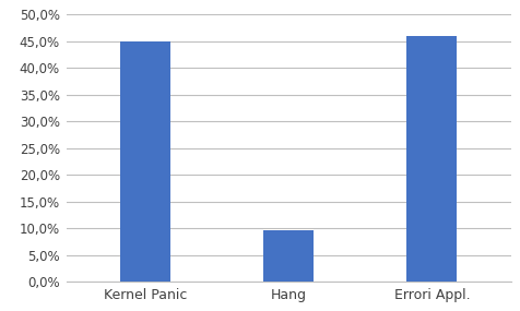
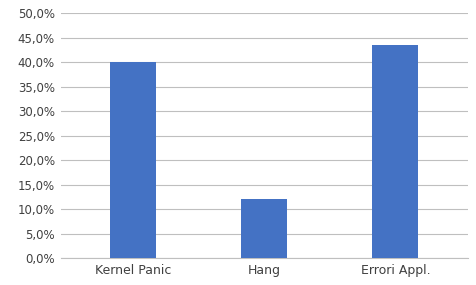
Kernel Panic: 44,9% -> 40,0%
Hang: 9,7% -> 12,0%
Errori Appl.: 45,9% -> 43,5%
